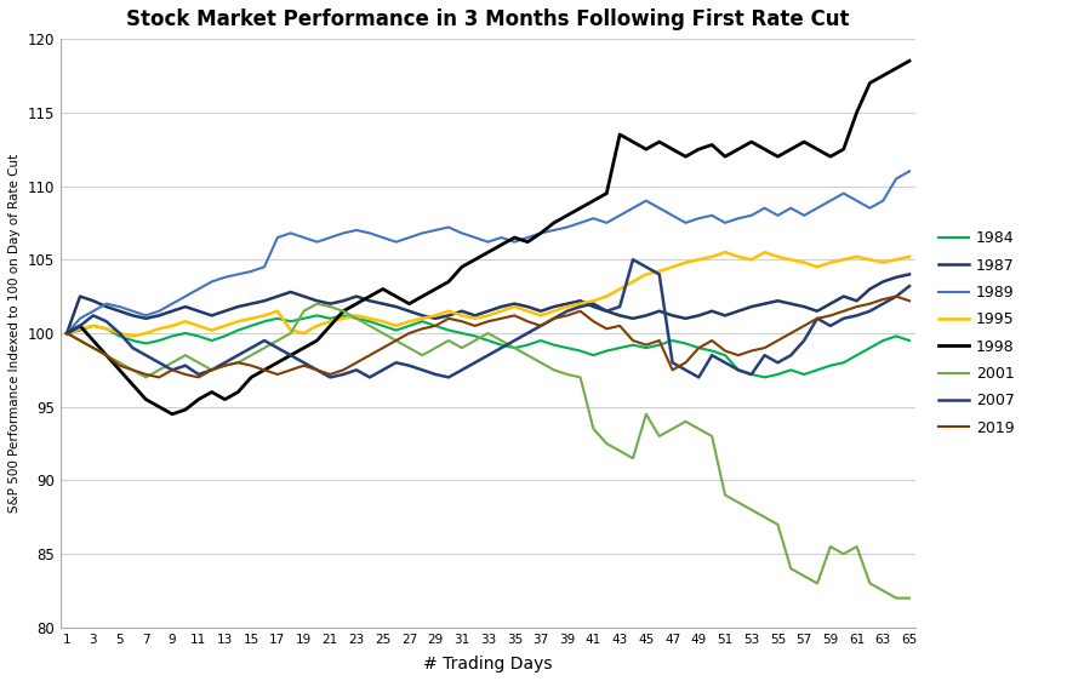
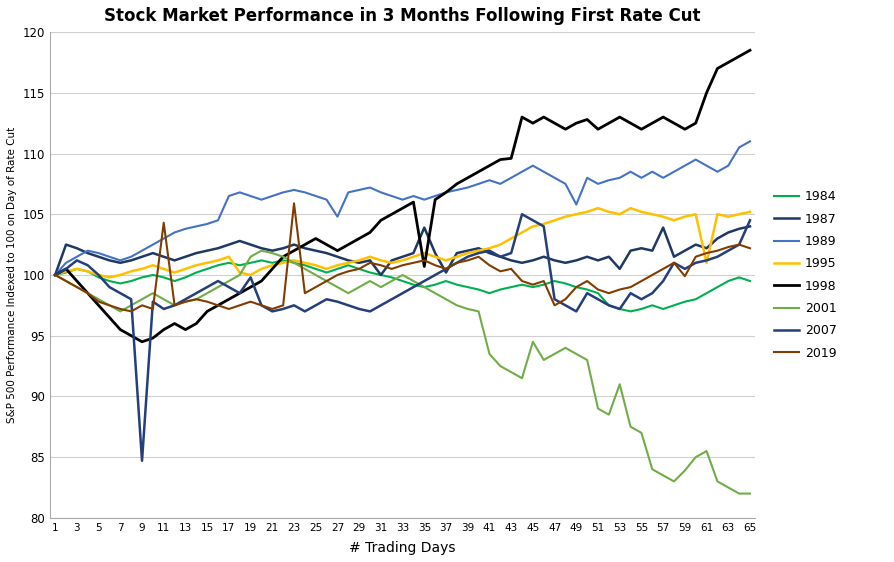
2007/9: 97.5 -> 84.7
2019/11: 97.0 -> 104.3
2007/19: 98.0 -> 99.8
2019/23: 98.0 -> 105.9
1989/27: 106.5 -> 104.8
1987/31: 101.5 -> 100.0
1987/35: 102.0 -> 103.9
1998/35: 106.5 -> 100.7
1987/37: 101.5 -> 100.2
1998/43: 113.5 -> 109.6
1989/49: 107.8 -> 105.8
1987/53: 101.8 -> 100.5
2001/53: 88.0 -> 91.0
1987/57: 101.8 -> 103.9
2001/59: 85.5 -> 83.9
2019/59: 101.2 -> 99.9
1995/61: 105.2 -> 101.0
2007/65: 103.2 -> 104.5
